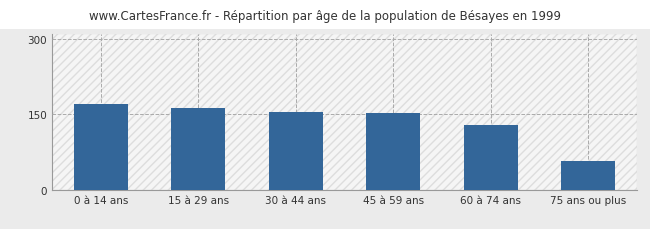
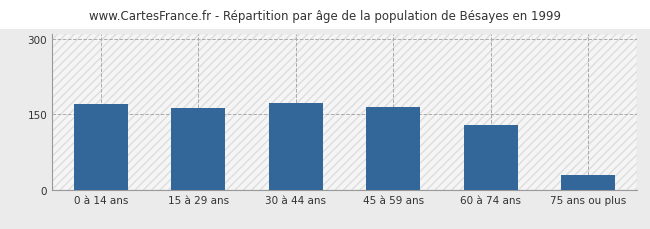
30 à 44 ans: 154 -> 173
45 à 59 ans: 152 -> 164
75 ans ou plus: 58 -> 30
